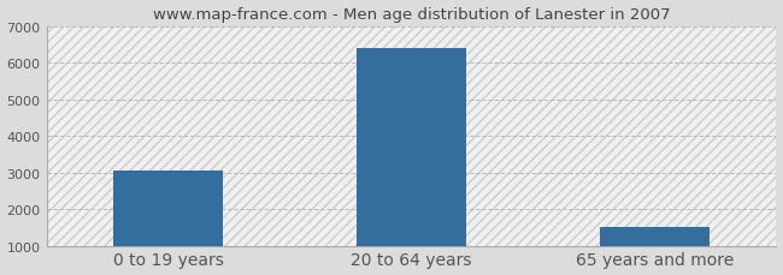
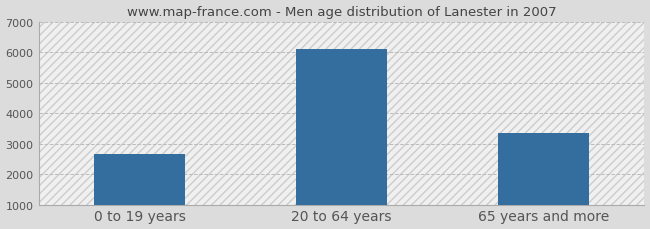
0 to 19 years: 3050 -> 2650
20 to 64 years: 6400 -> 6100
65 years and more: 1500 -> 3350
